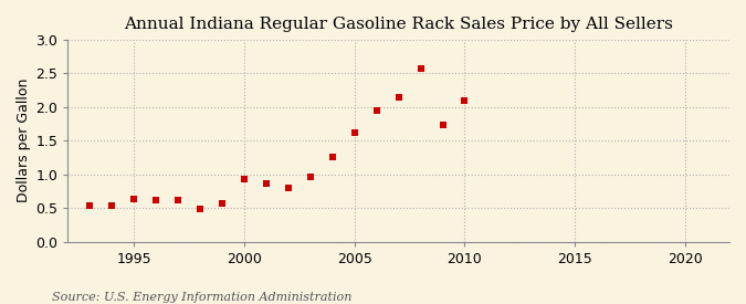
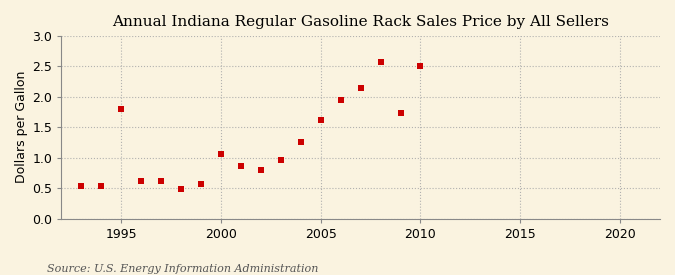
1995: 0.64 -> 1.80
2000: 0.93 -> 1.06
2010: 2.10 -> 2.50
